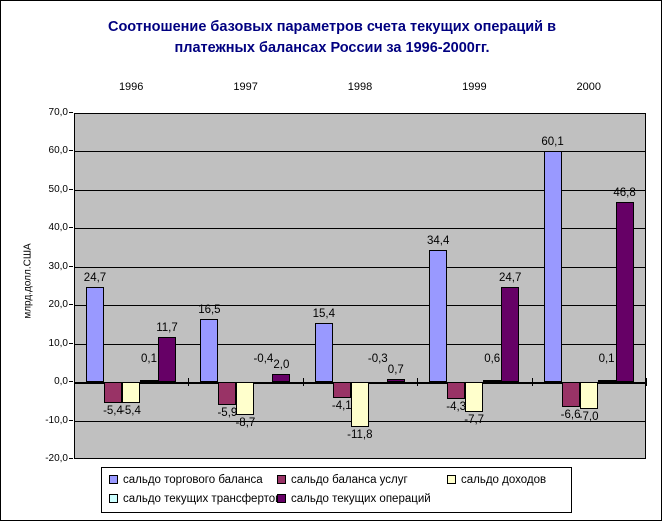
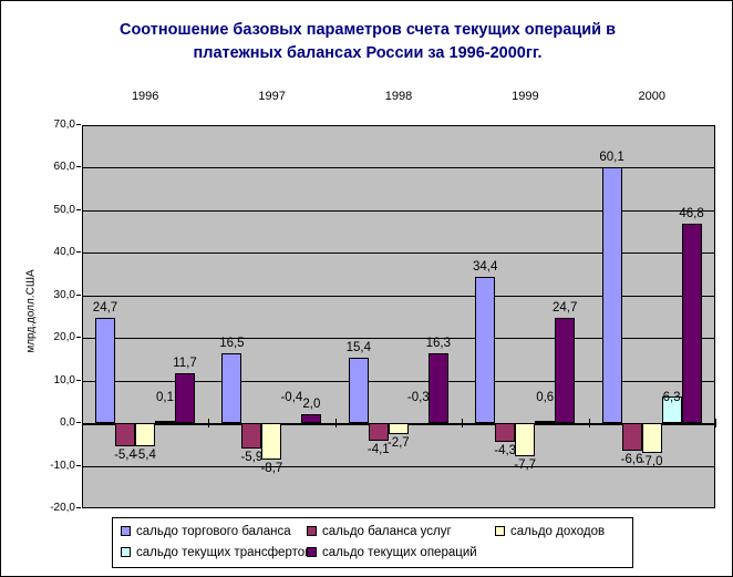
сальдо доходов/1998: -11,8 -> -2,7
сальдо текущих операций/1998: 0,7 -> 16,3
сальдо текущих трансфертов/2000: 0,1 -> 6,3
